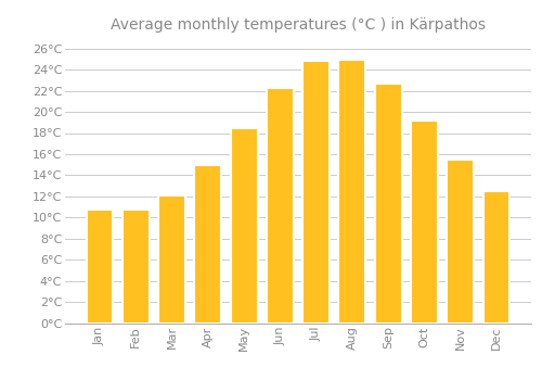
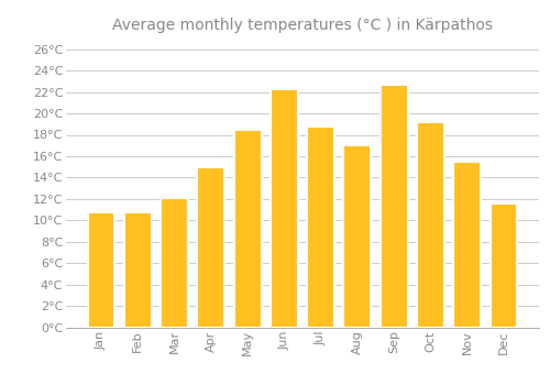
Jul: 24.8°C -> 18.8°C
Aug: 24.9°C -> 17.0°C
Dec: 12.5°C -> 11.6°C
